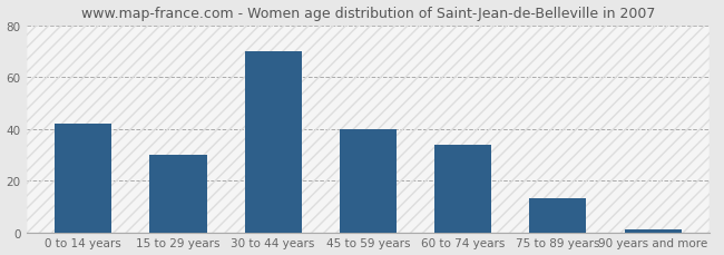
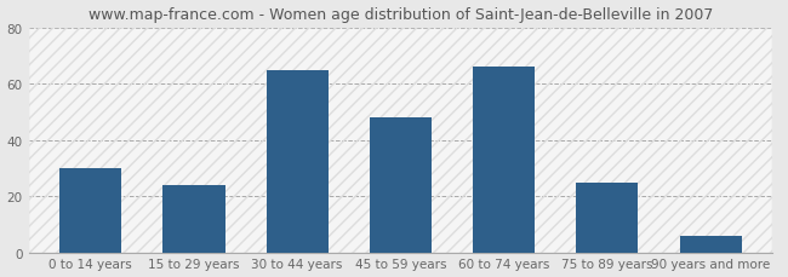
0 to 14 years: 42 -> 30
15 to 29 years: 30 -> 24
30 to 44 years: 70 -> 65
45 to 59 years: 40 -> 48
60 to 74 years: 34 -> 66
75 to 89 years: 13 -> 25
90 years and more: 1 -> 6
